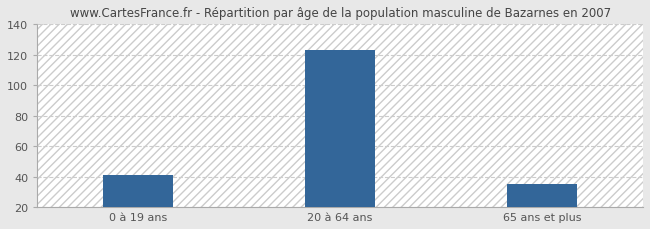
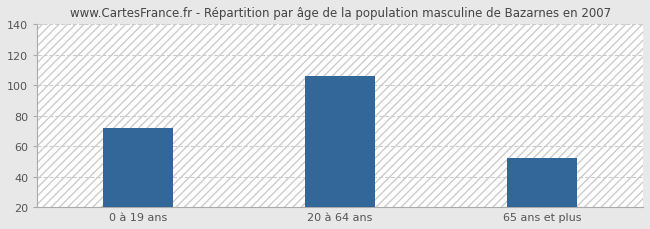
0 à 19 ans: 41 -> 72
20 à 64 ans: 123 -> 106
65 ans et plus: 35 -> 52
